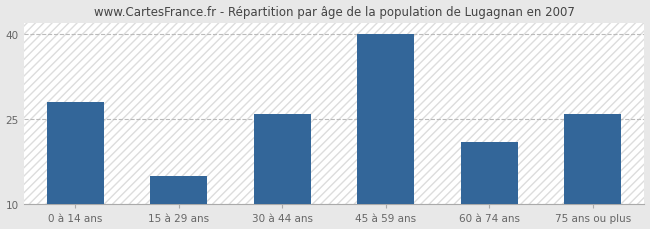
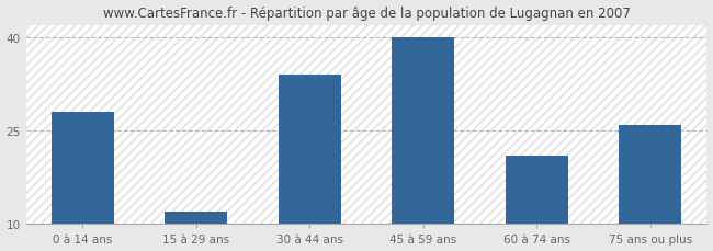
15 à 29 ans: 15 -> 12
30 à 44 ans: 26 -> 34
